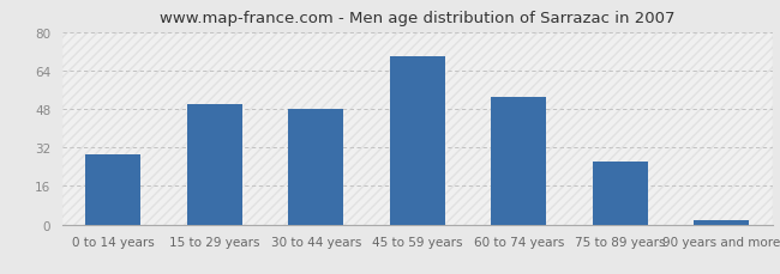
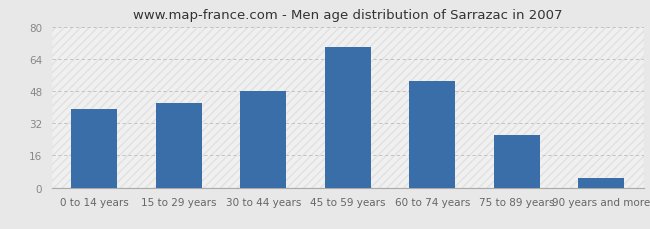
0 to 14 years: 29 -> 39
15 to 29 years: 50 -> 42
90 years and more: 2 -> 5
